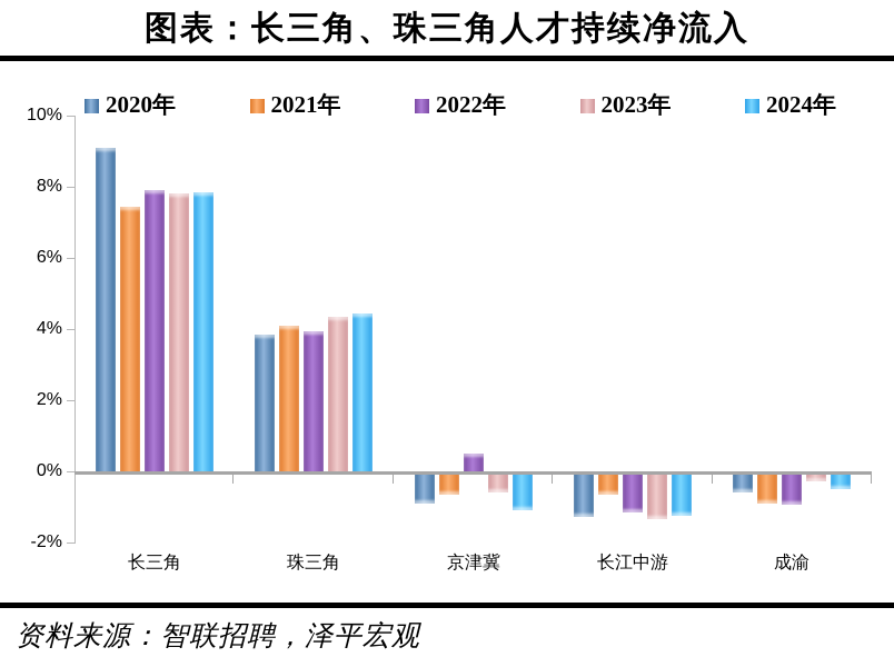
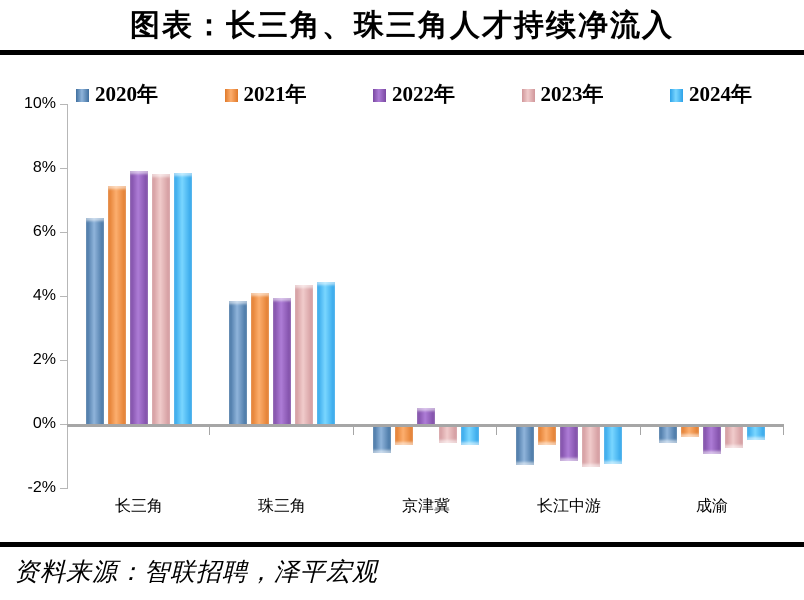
2020年/长三角: 9.1% -> 6.5%
2024年/京津冀: -1.0% -> -0.6%
2021年/成渝: -0.8% -> -0.3%
2023年/成渝: -0.2% -> -0.7%
